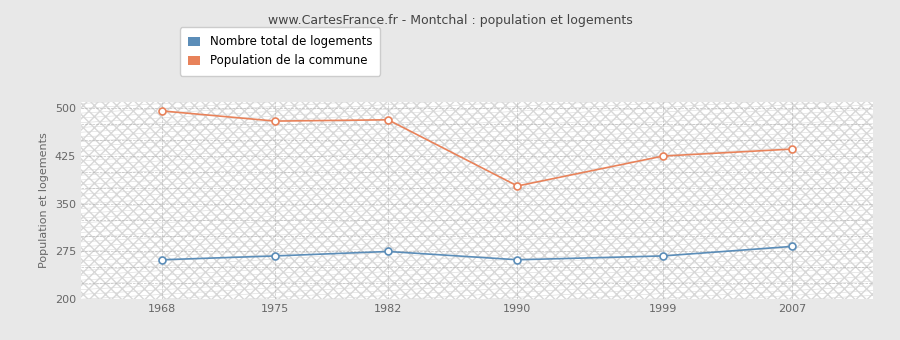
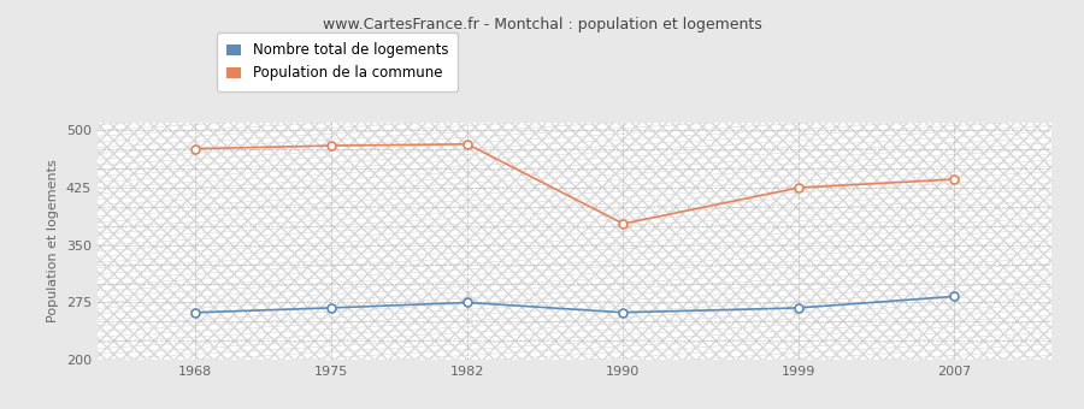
Population de la commune/1968: 496 -> 476
